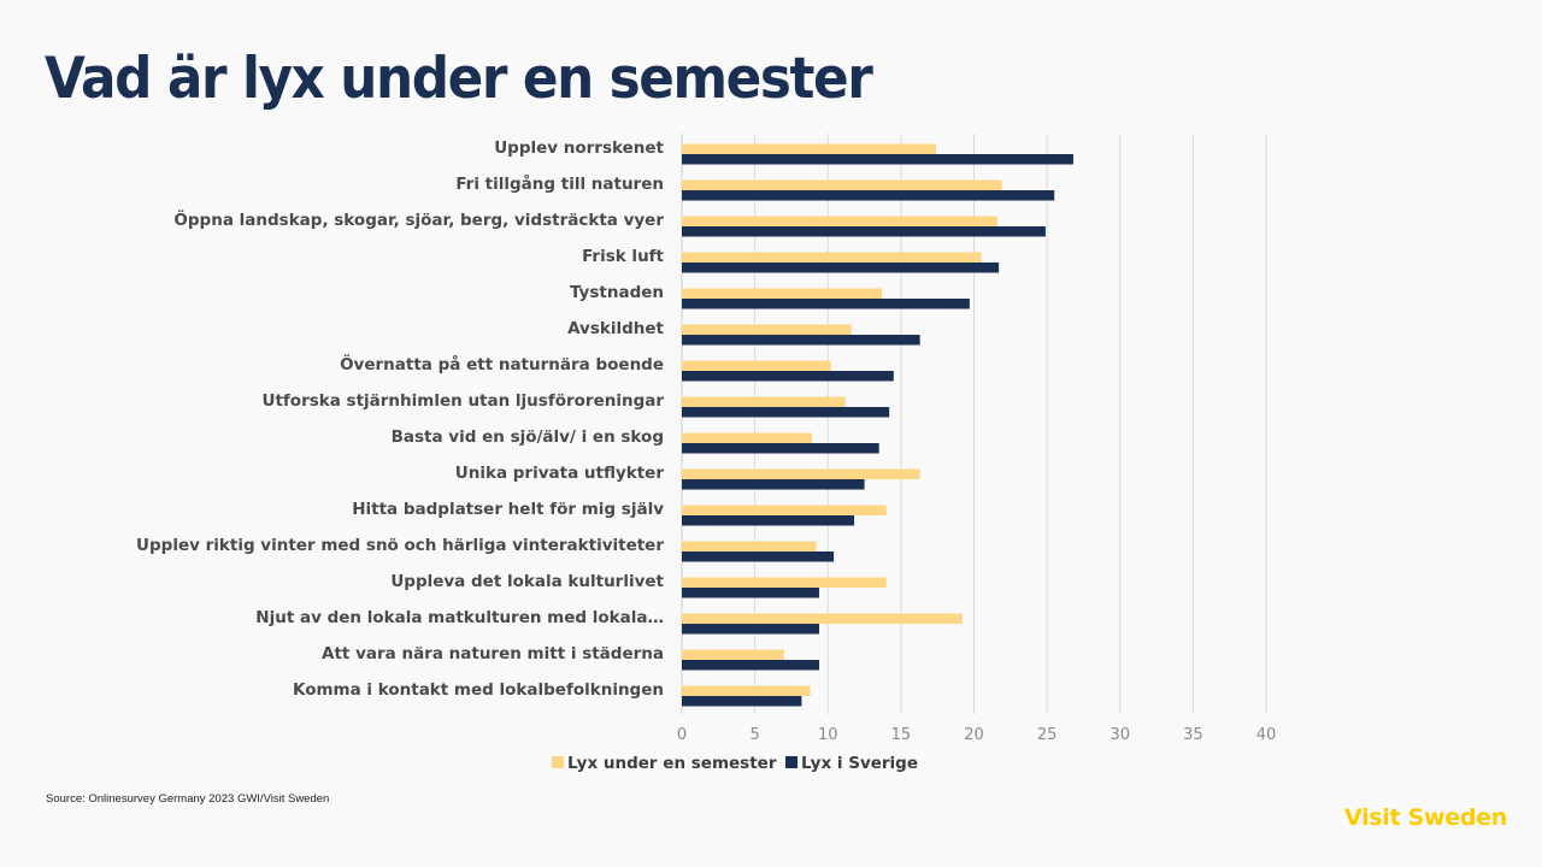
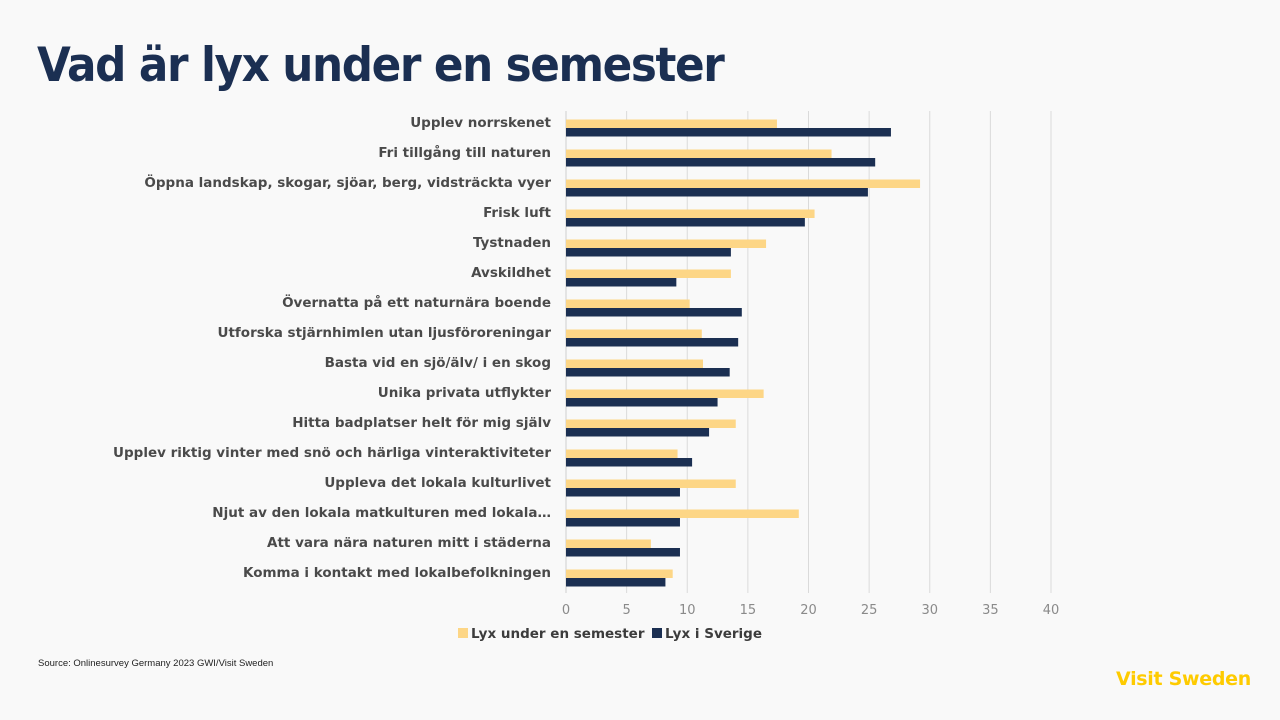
Lyx under en semester/Öppna landskap, skogar, sjöar, berg, vidsträckta vyer: 21.6 -> 29.2
Lyx i Sverige/Frisk luft: 21.7 -> 19.7
Lyx under en semester/Tystnaden: 13.7 -> 16.5
Lyx i Sverige/Tystnaden: 19.7 -> 13.6
Lyx under en semester/Avskildhet: 11.6 -> 13.6
Lyx i Sverige/Avskildhet: 16.3 -> 9.1
Lyx under en semester/Basta vid en sjö/älv/ i en skog: 8.9 -> 11.3
